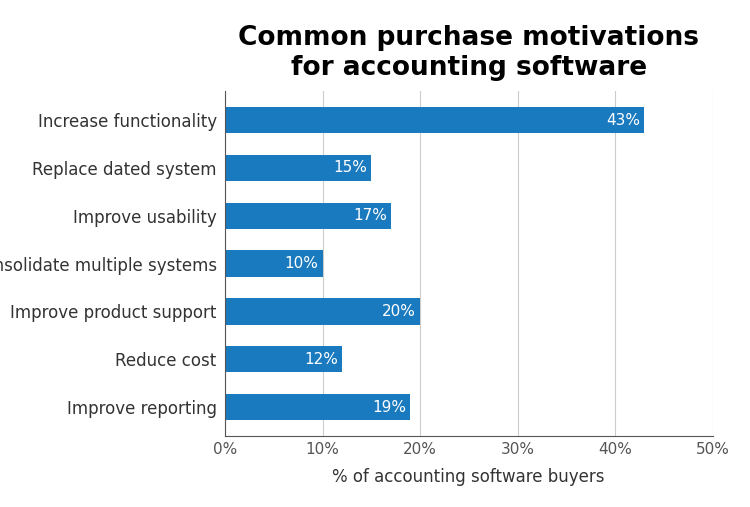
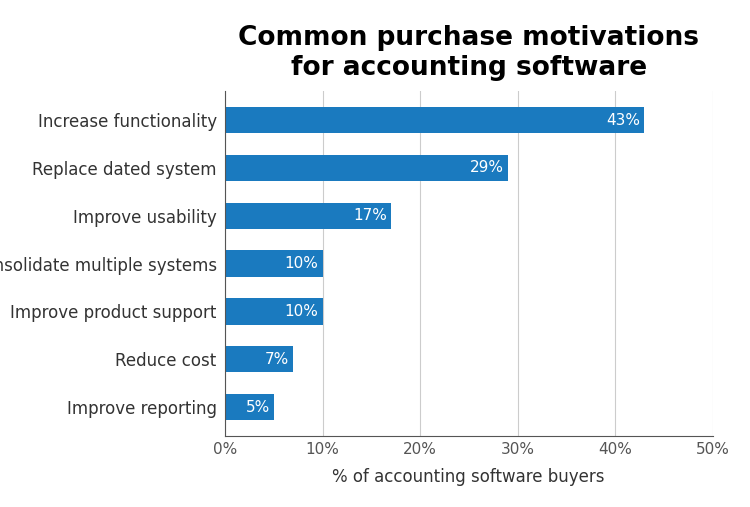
Replace dated system: 15% -> 29%
Improve product support: 20% -> 10%
Reduce cost: 12% -> 7%
Improve reporting: 19% -> 5%
